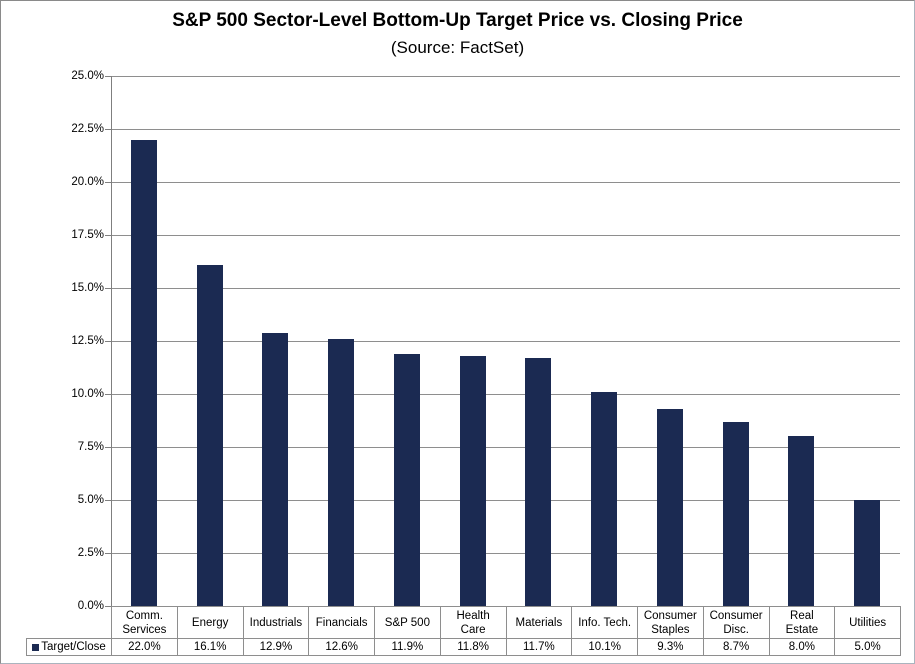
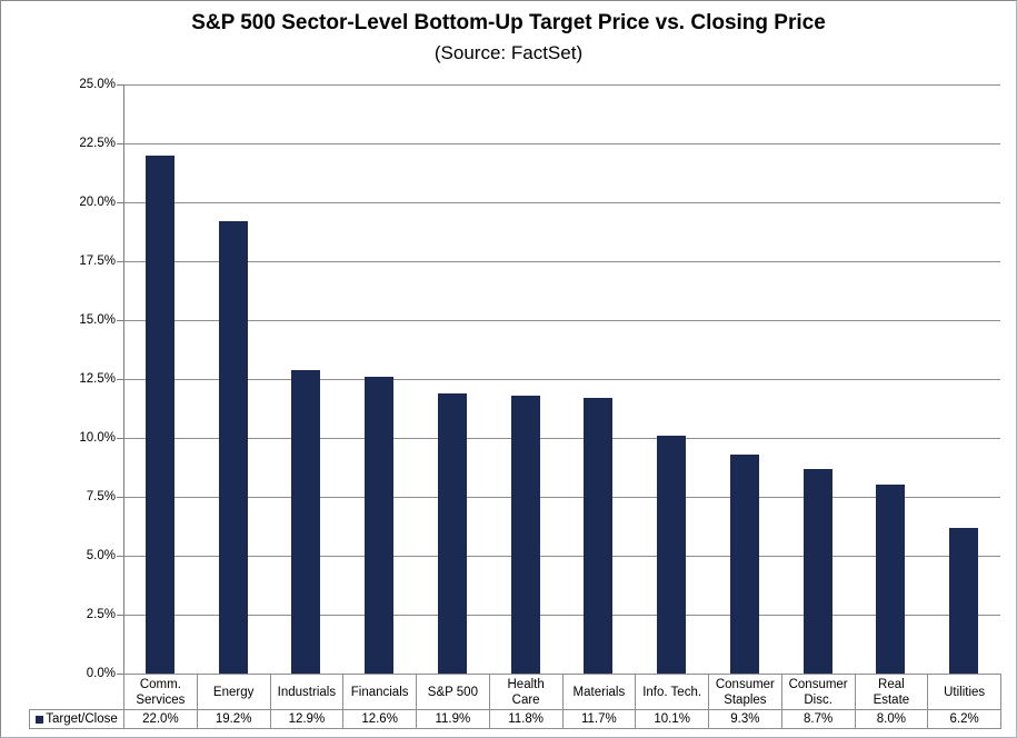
Energy: 16.1% -> 19.2%
Utilities: 5.0% -> 6.2%
